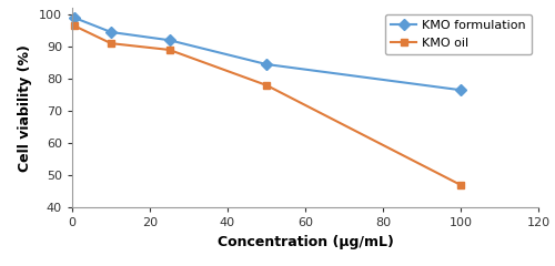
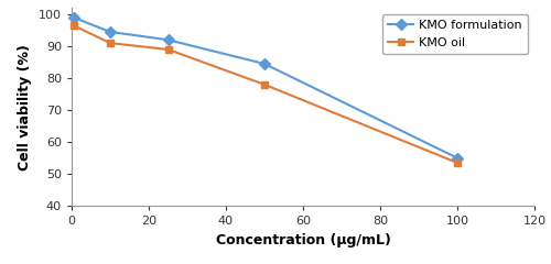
KMO formulation/100: 76.5 -> 55.0
KMO oil/100: 47.0 -> 53.5
